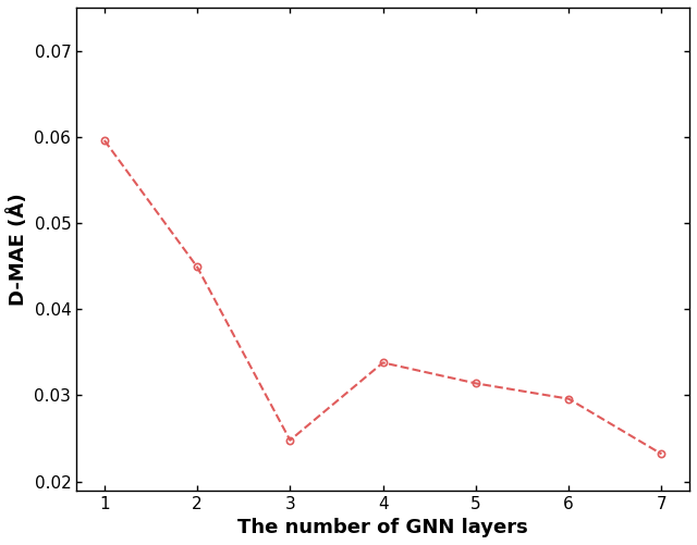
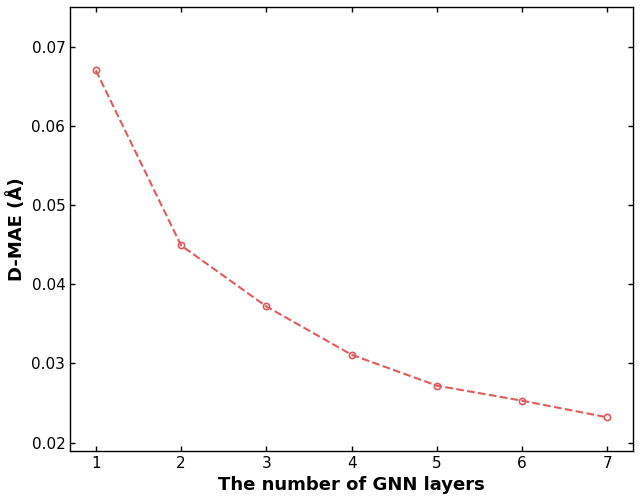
1: 0.0596 -> 0.0670
3: 0.0248 -> 0.0372
4: 0.0338 -> 0.0311
5: 0.0314 -> 0.0272
6: 0.0296 -> 0.0253
